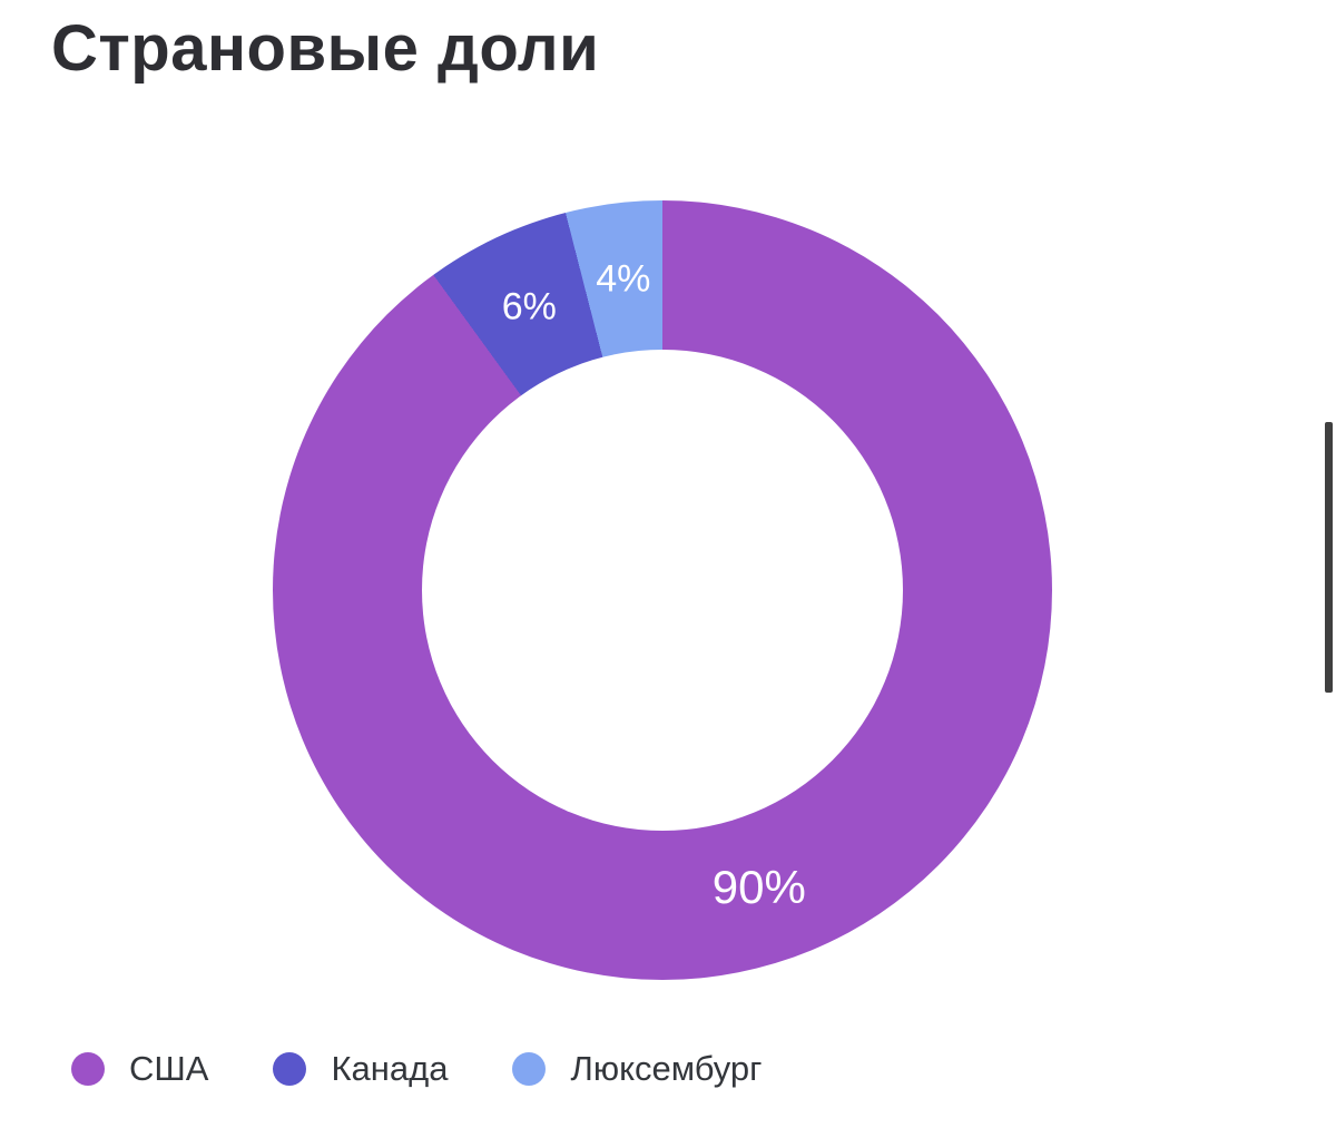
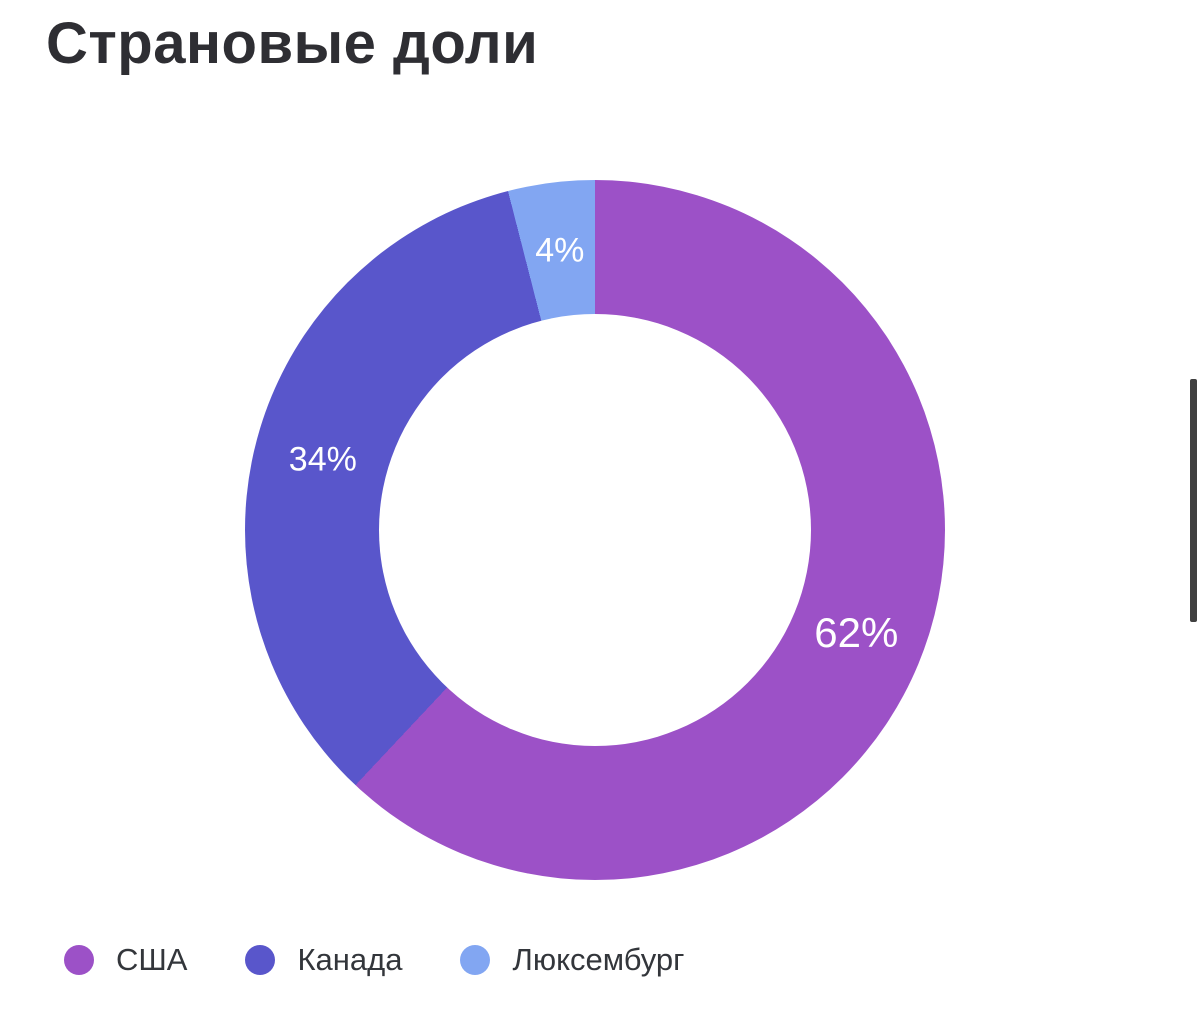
США: 90% -> 62%
Канада: 6% -> 34%
